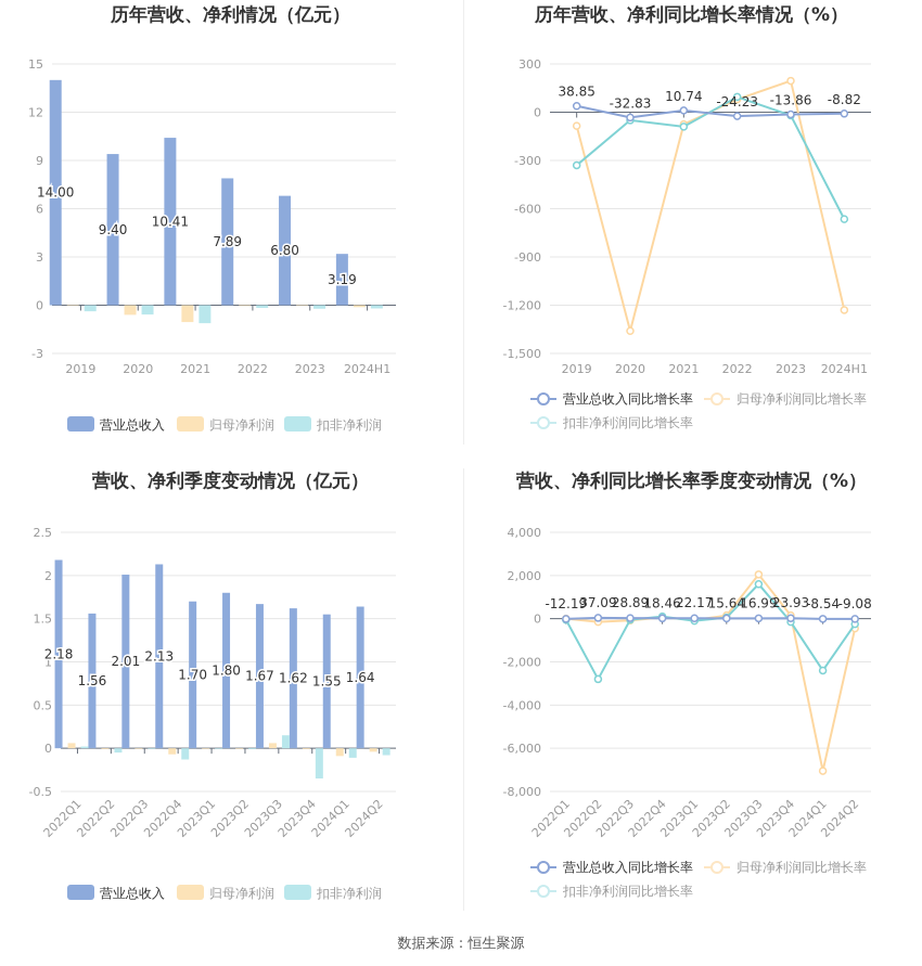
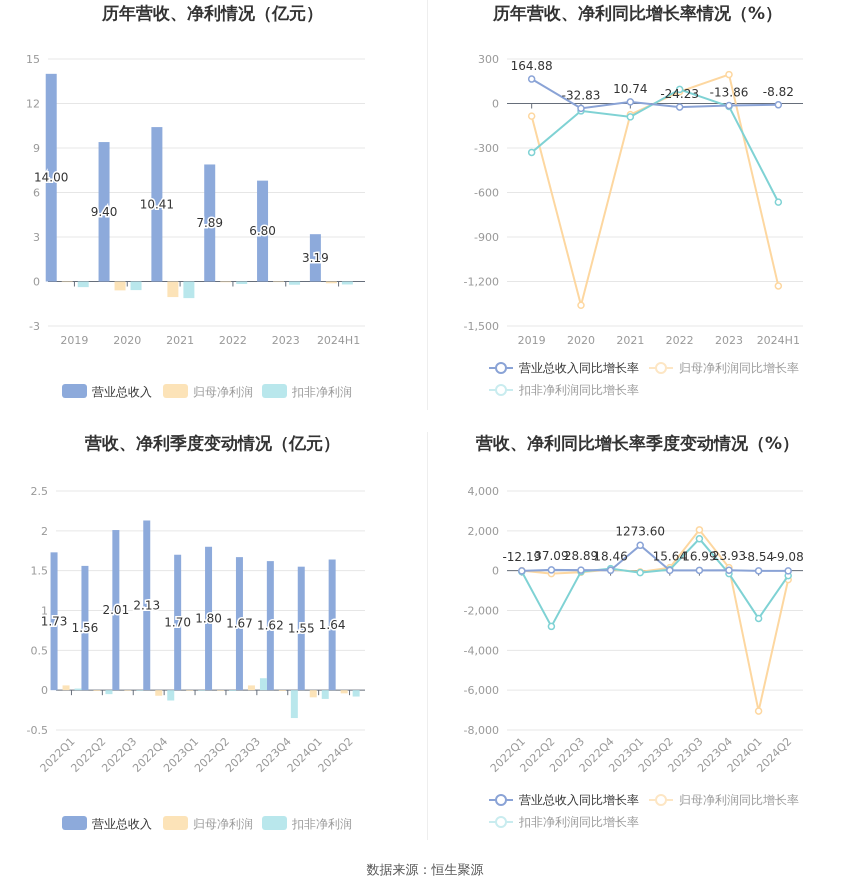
历年营收、净利同比增长率情况（%）/营业总收入同比增长率/2019: 38.85 -> 164.88
营收、净利季度变动情况（亿元）/营业总收入/2022Q1: 2.18 -> 1.73
营收、净利同比增长率季度变动情况（%）/营业总收入同比增长率/2023Q1: 22.17 -> 1273.60
